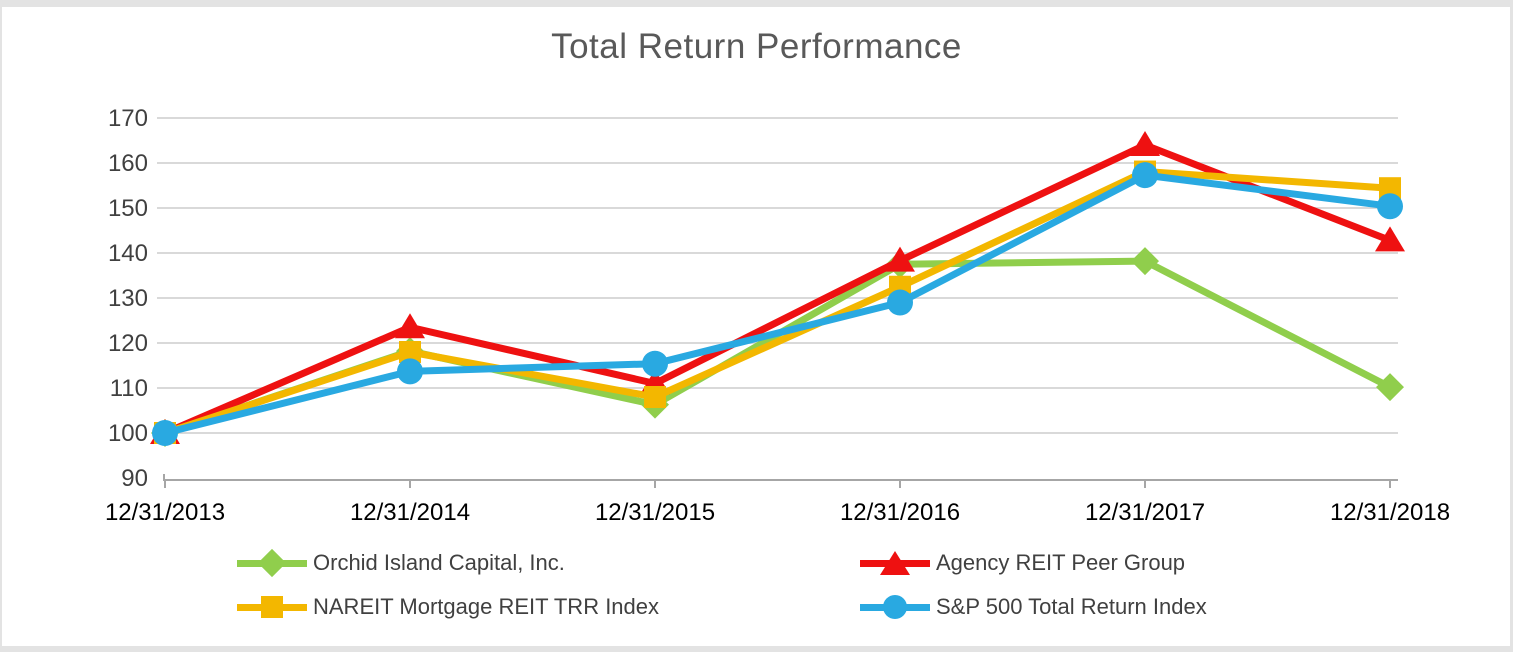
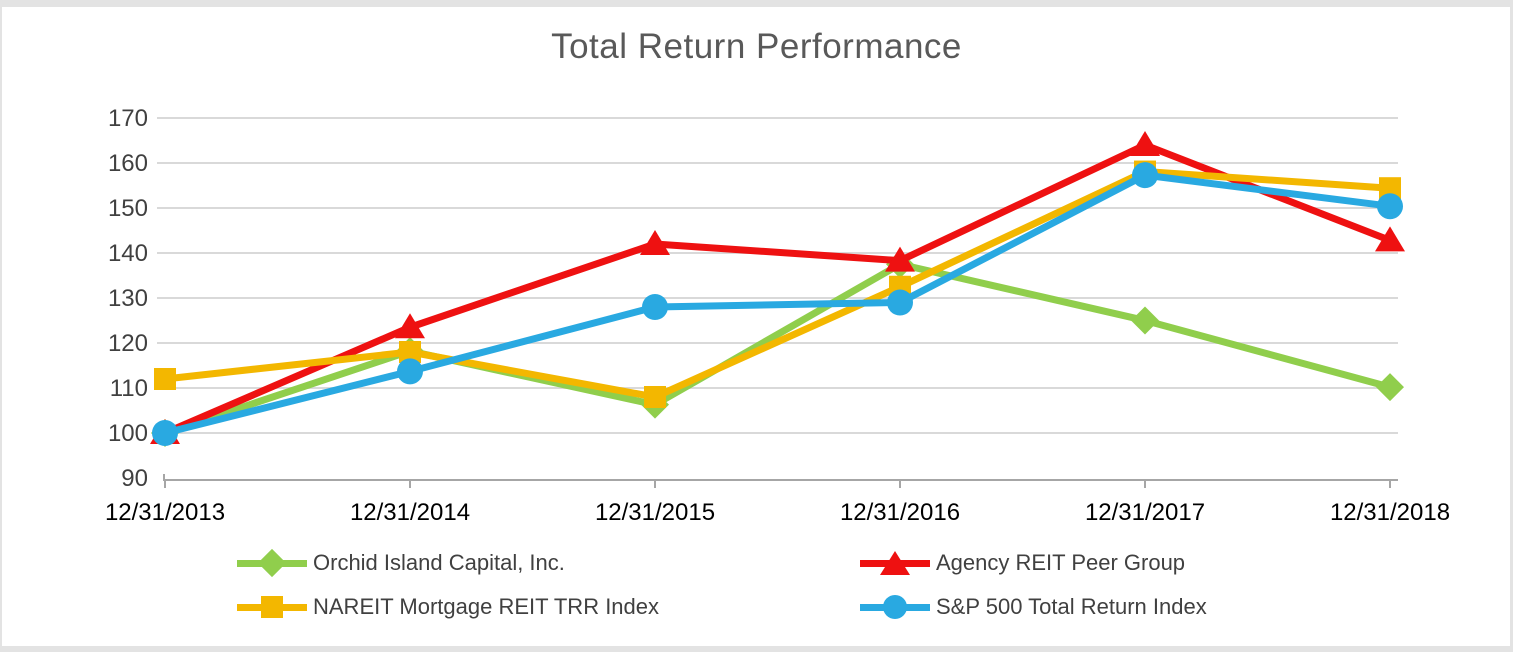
NAREIT Mortgage REIT TRR Index/12/31/2013: 100 -> 112
Agency REIT Peer Group/12/31/2015: 111 -> 142
S&P 500 Total Return Index/12/31/2015: 115 -> 128
Orchid Island Capital, Inc./12/31/2017: 138 -> 125
